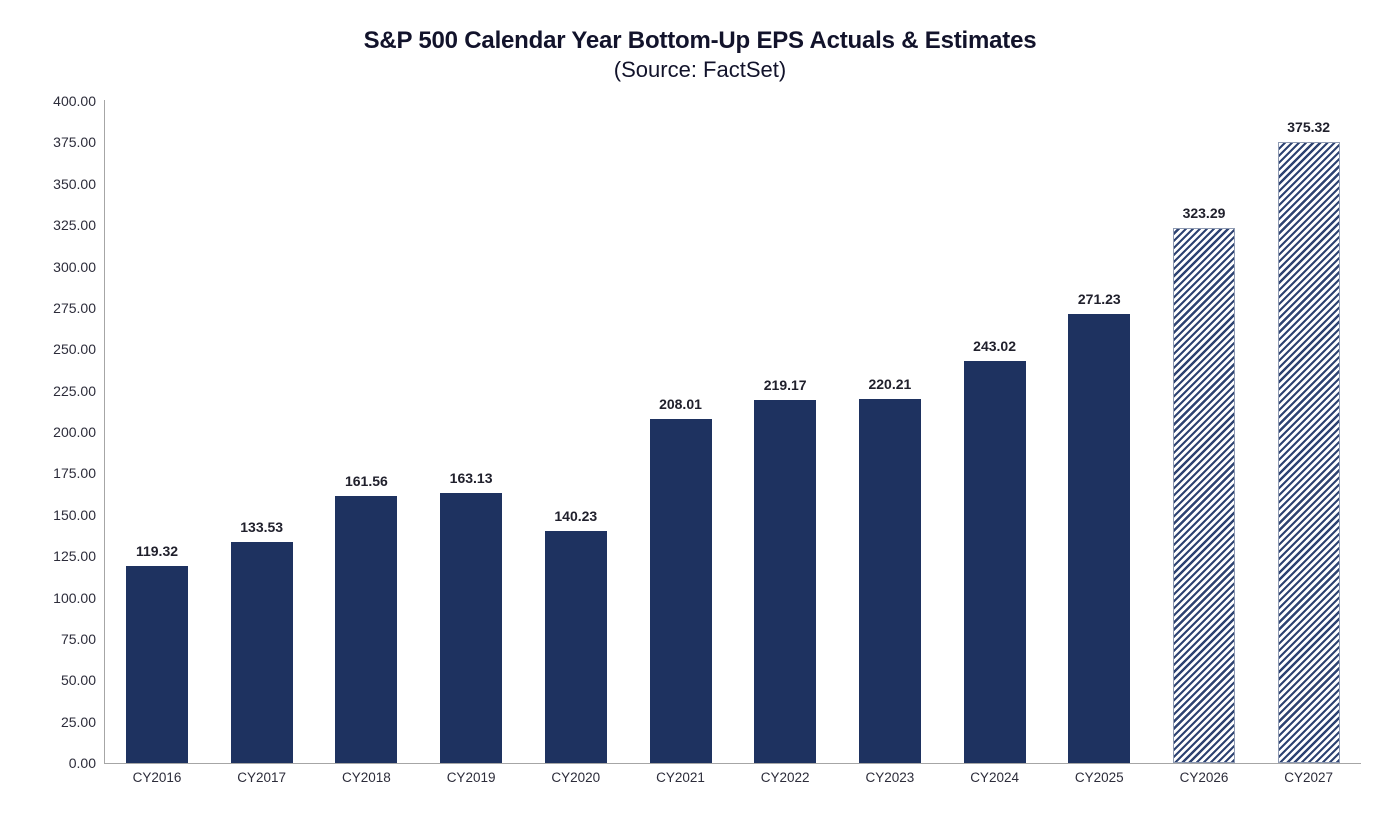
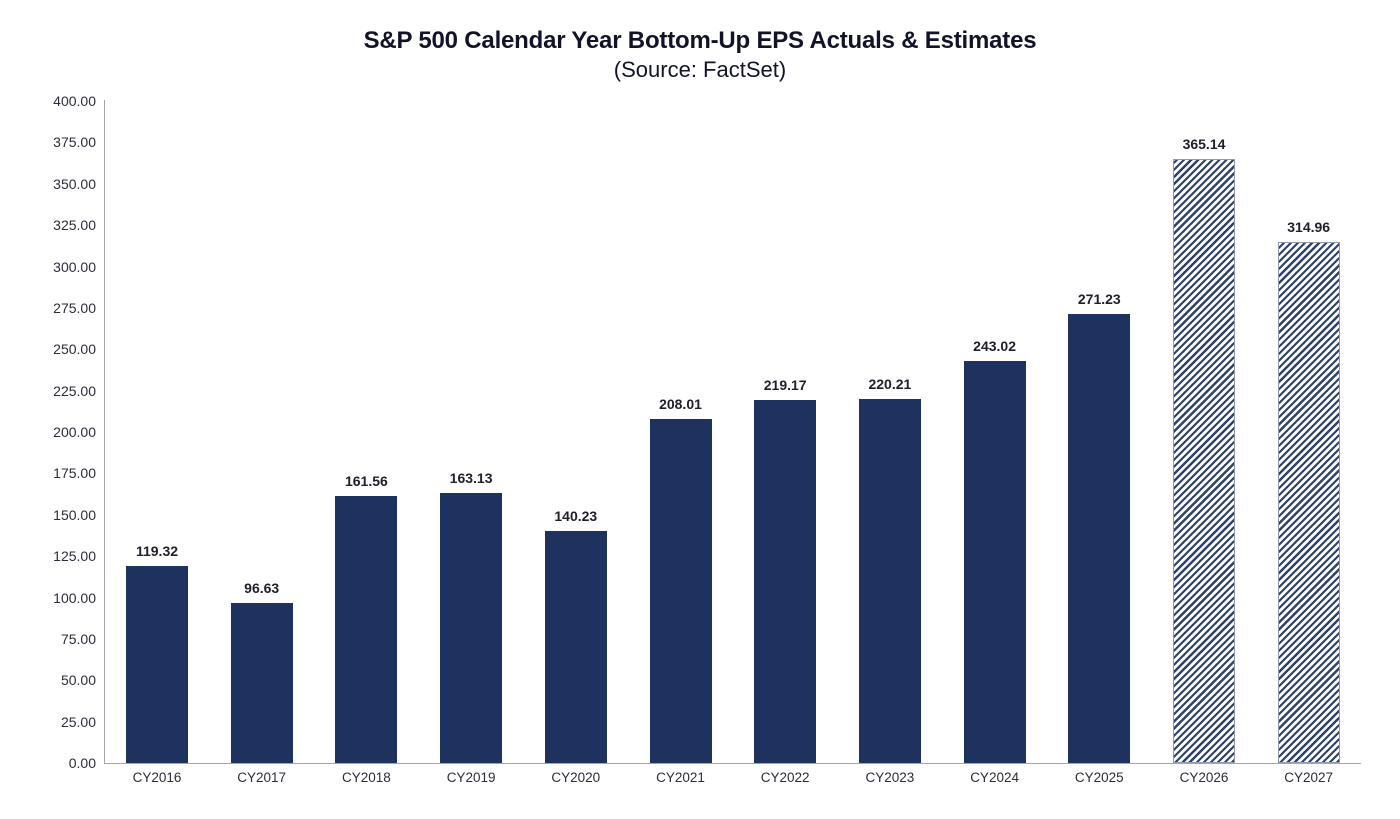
CY2017: 133.53 -> 96.63
CY2026: 323.29 -> 365.14
CY2027: 375.32 -> 314.96
